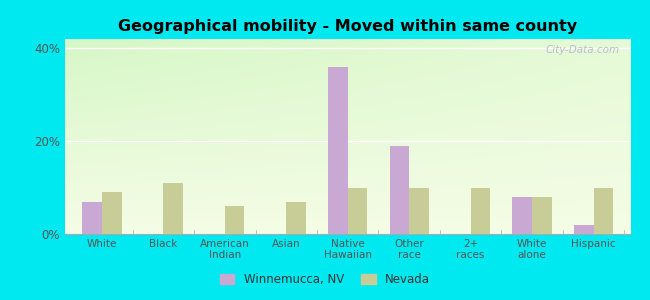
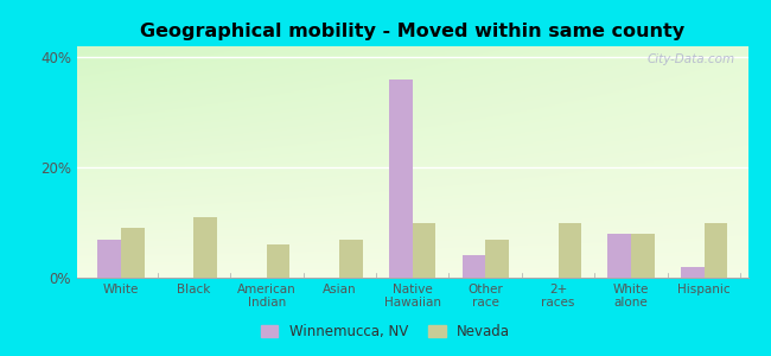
Winnemucca, NV/Other race: 19% -> 4%
Nevada/Other race: 10% -> 7%
